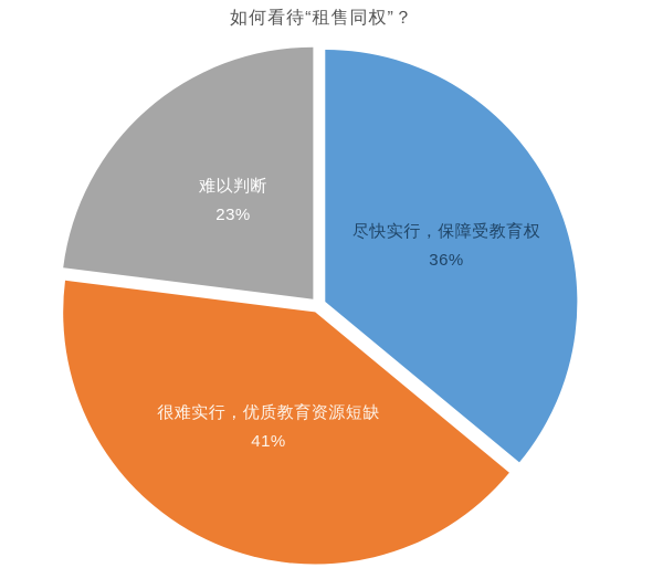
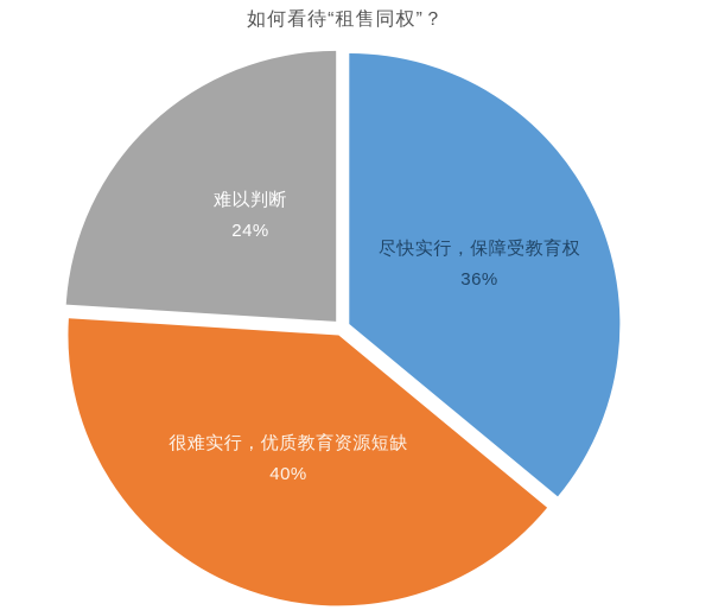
很难实行，优质教育资源短缺: 41% -> 40%
难以判断: 23% -> 24%
